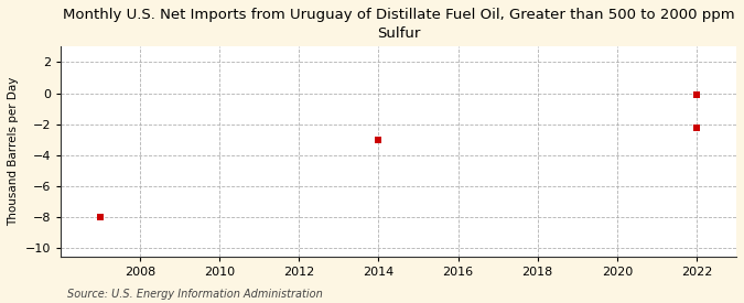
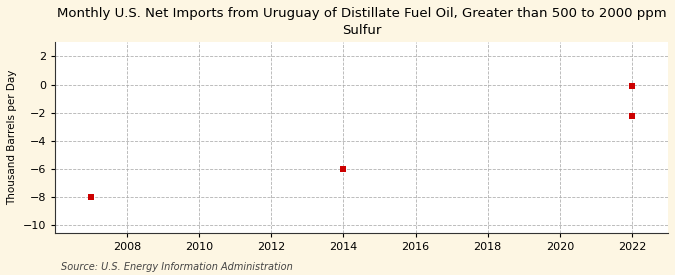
2014: -3.0 -> -6.0
